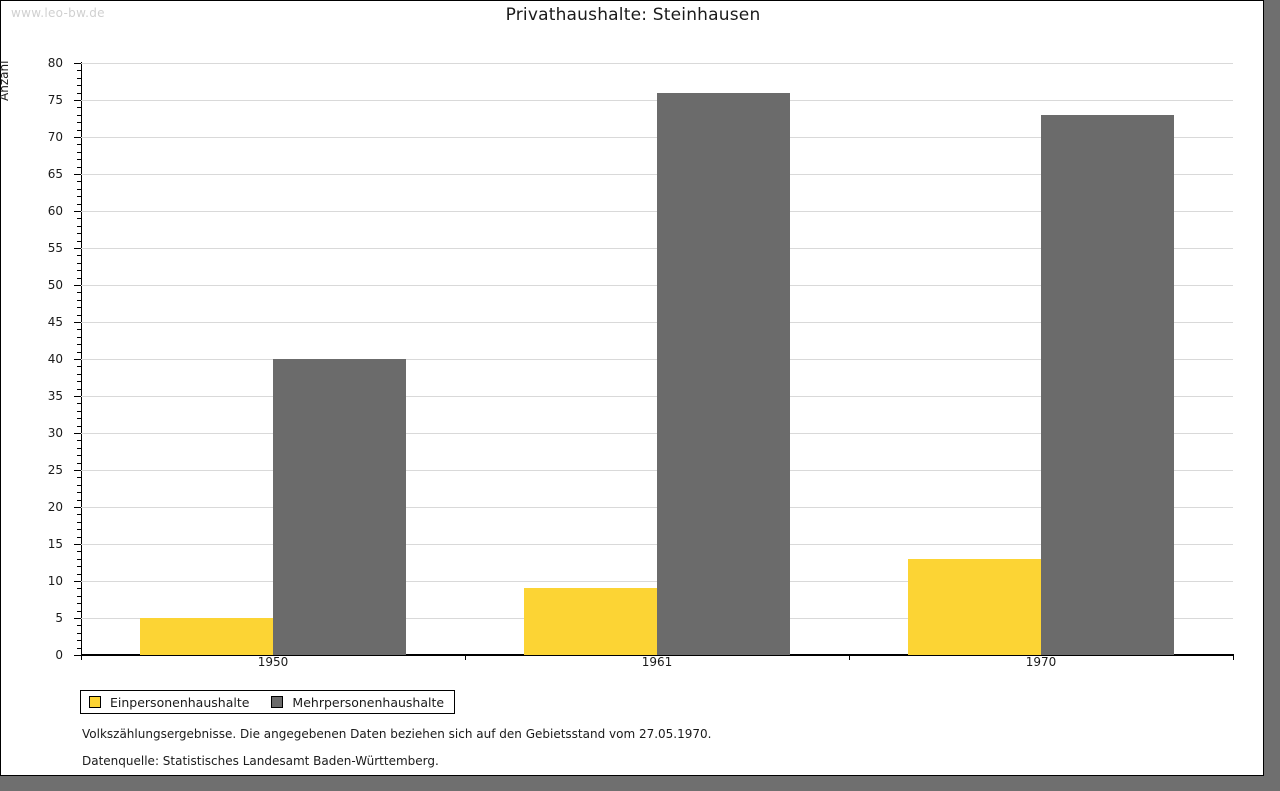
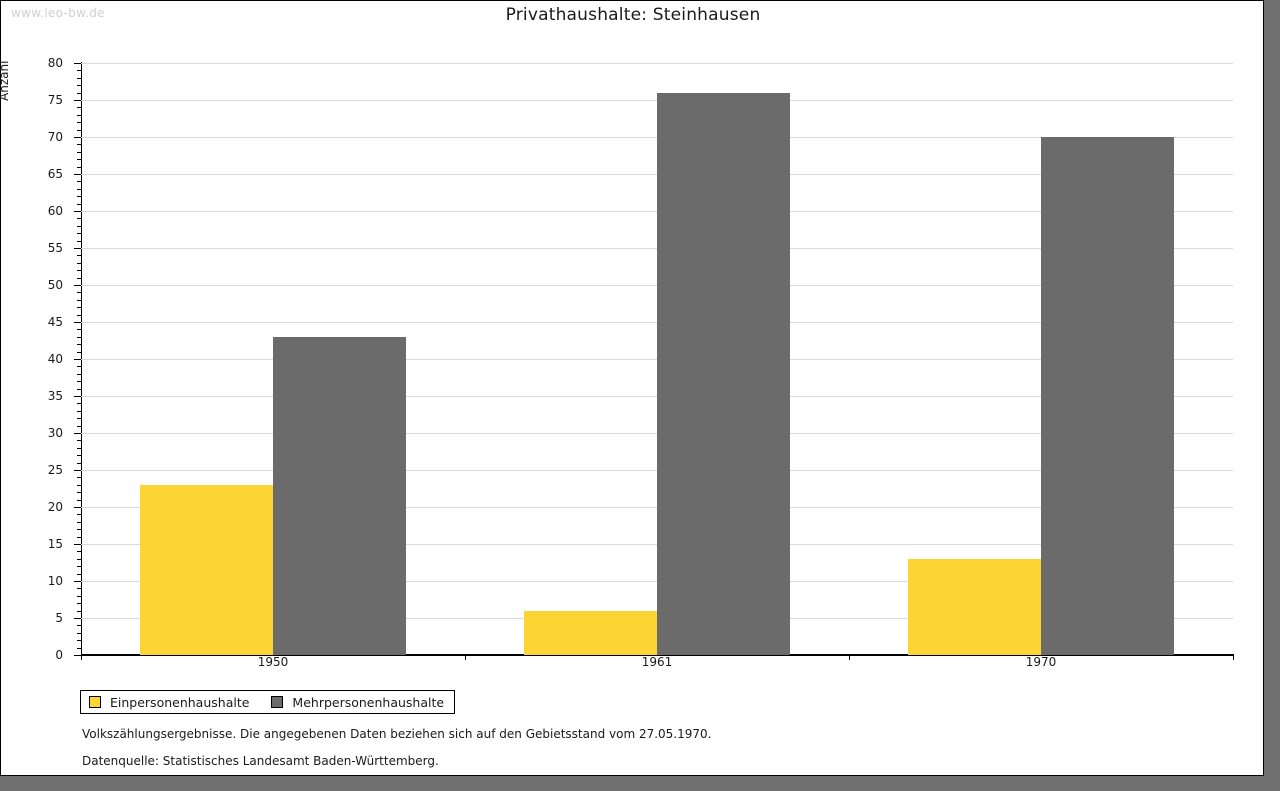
Einpersonenhaushalte/1950: 5 -> 23
Mehrpersonenhaushalte/1950: 40 -> 43
Einpersonenhaushalte/1961: 9 -> 6
Mehrpersonenhaushalte/1970: 73 -> 70
